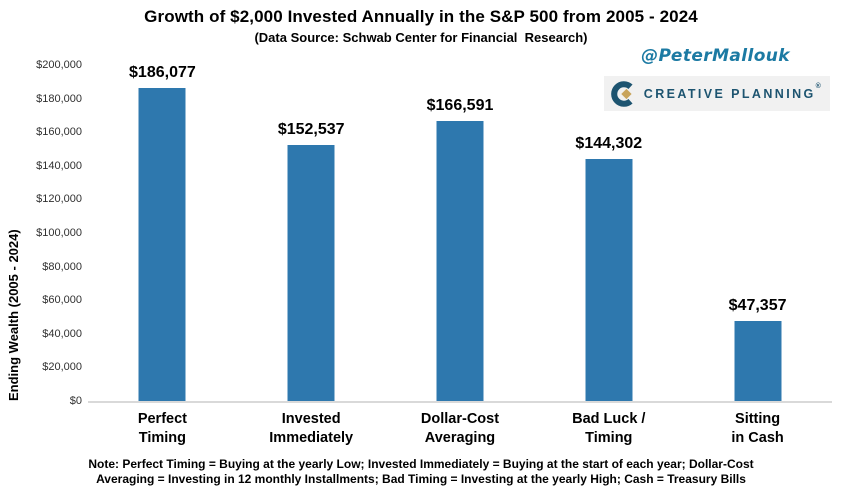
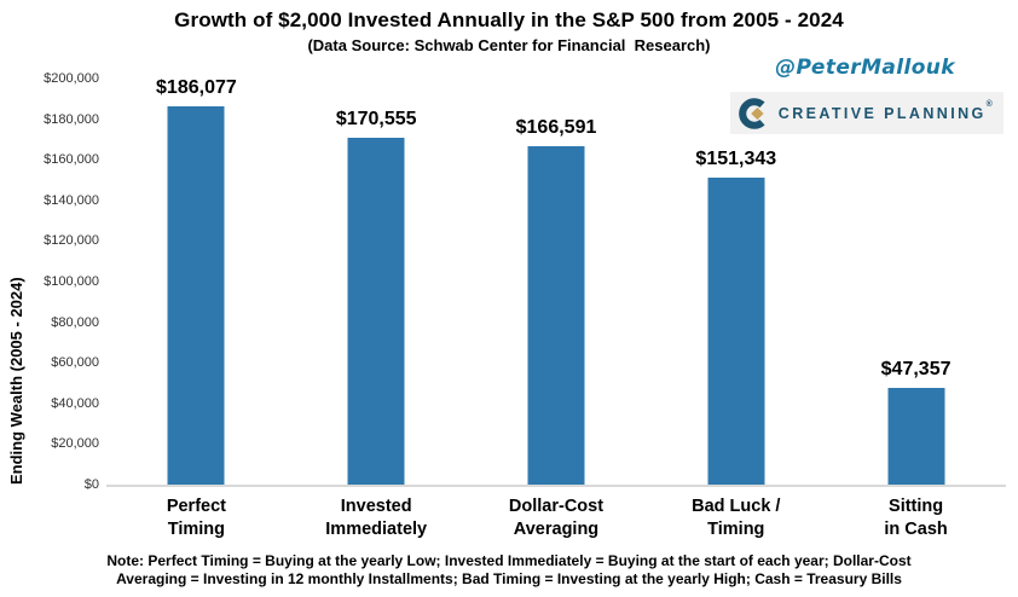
Invested Immediately: $152,537 -> $170,555
Bad Luck / Timing: $144,302 -> $151,343
